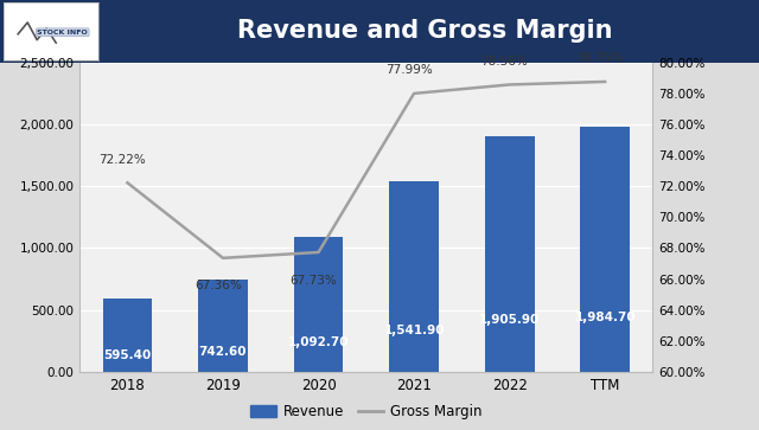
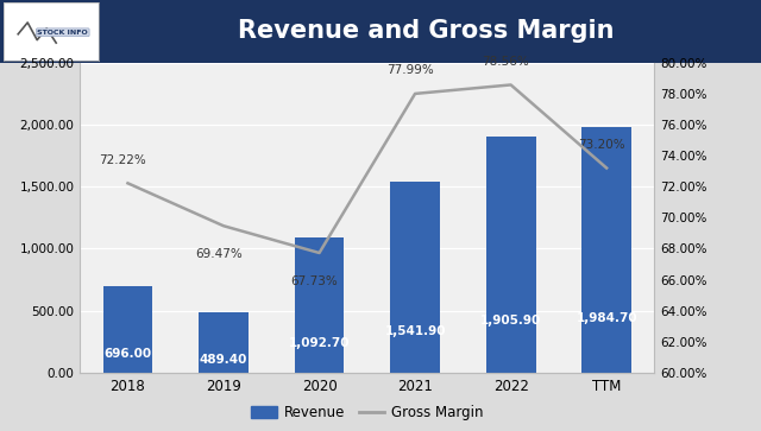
Revenue/2018: 595.40 -> 696.00
Revenue/2019: 742.60 -> 489.40
Gross Margin/2019: 67.36% -> 69.47%
Gross Margin/TTM: 78.8% -> 73.2%
